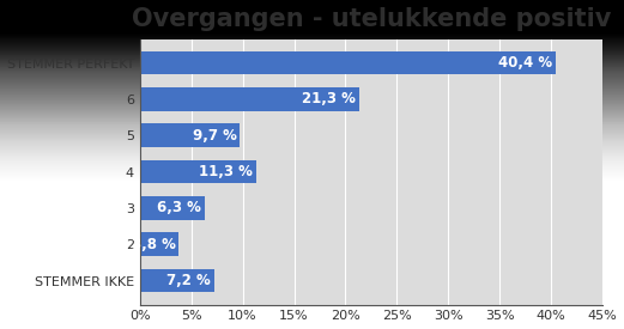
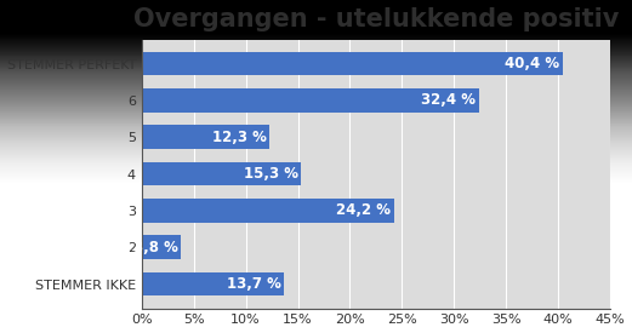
6: 21,3 -> 32,4
5: 9,7 -> 12,3
4: 11,3 -> 15,3
3: 6,3 -> 24,2
STEMMER IKKE: 7,2 -> 13,7
